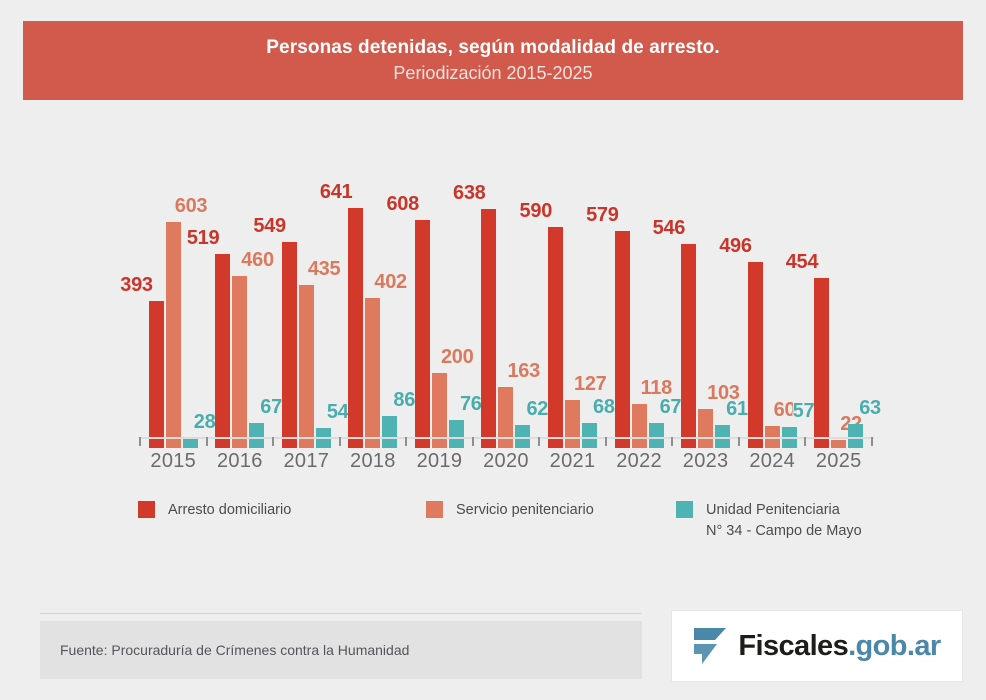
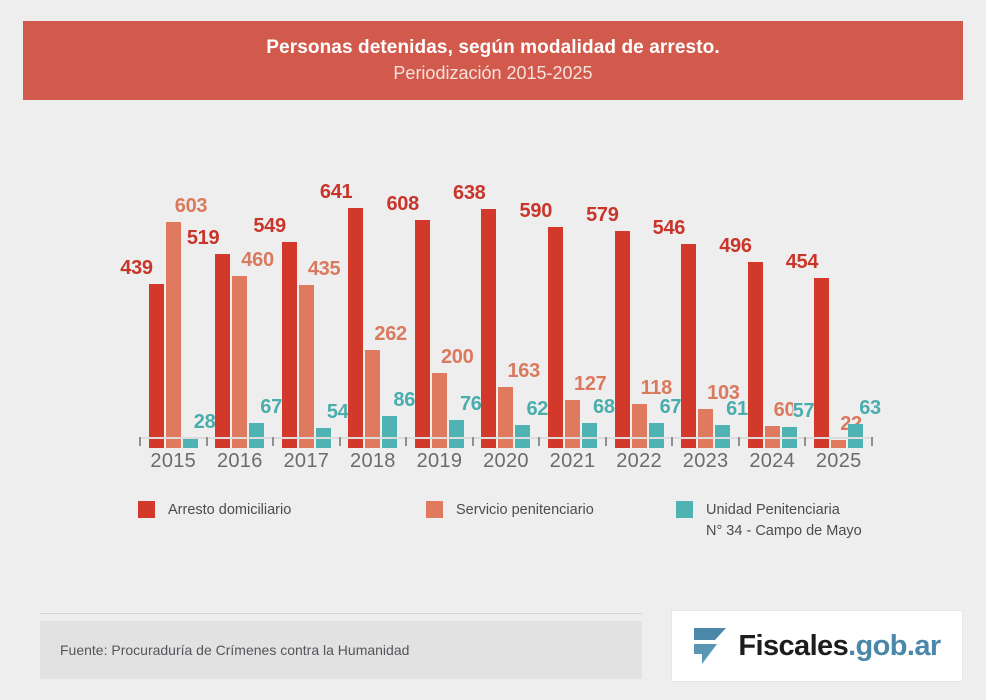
Arresto domiciliario/2015: 393 -> 439
Servicio penitenciario/2018: 402 -> 262
